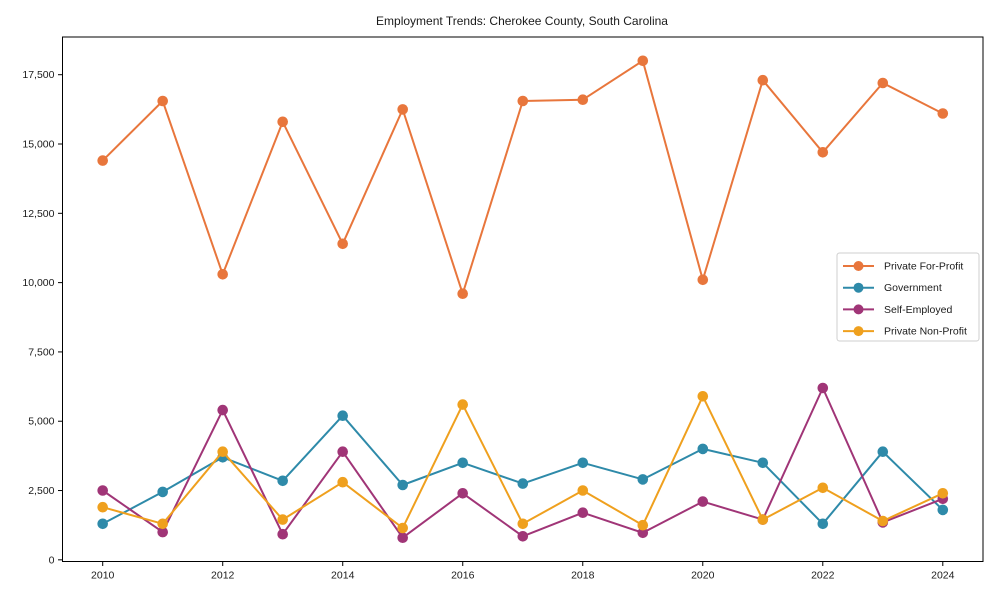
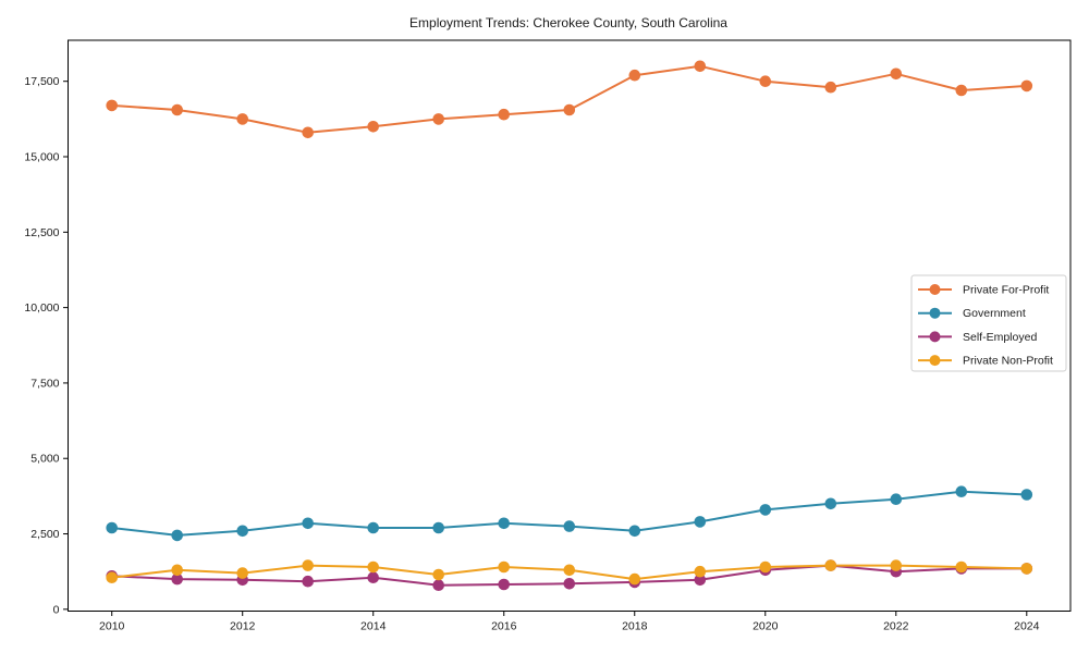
Private For-Profit/2010: 14400 -> 16700
Government/2010: 1300 -> 2700
Self-Employed/2010: 2500 -> 1100
Private Non-Profit/2010: 1900 -> 1000
Private For-Profit/2012: 10300 -> 16200
Government/2012: 3700 -> 2600
Self-Employed/2012: 5400 -> 1000
Private Non-Profit/2012: 3900 -> 1200
Private For-Profit/2014: 11400 -> 16000
Government/2014: 5200 -> 2700
Self-Employed/2014: 3900 -> 1000
Private Non-Profit/2014: 2800 -> 1400
Private For-Profit/2016: 9600 -> 16400
Government/2016: 3500 -> 2800
Self-Employed/2016: 2400 -> 800
Private Non-Profit/2016: 5600 -> 1400
Private For-Profit/2018: 16600 -> 17700
Government/2018: 3500 -> 2600
Self-Employed/2018: 1700 -> 900
Private Non-Profit/2018: 2500 -> 1000
Private For-Profit/2020: 10100 -> 17500
Government/2020: 4000 -> 3300
Self-Employed/2020: 2100 -> 1300
Private Non-Profit/2020: 5900 -> 1400
Private For-Profit/2022: 14700 -> 17800
Government/2022: 1300 -> 3600
Self-Employed/2022: 6200 -> 1200
Private Non-Profit/2022: 2600 -> 1400
Private For-Profit/2024: 16100 -> 17400
Government/2024: 1800 -> 3800
Self-Employed/2024: 2200 -> 1400
Private Non-Profit/2024: 2400 -> 1400
